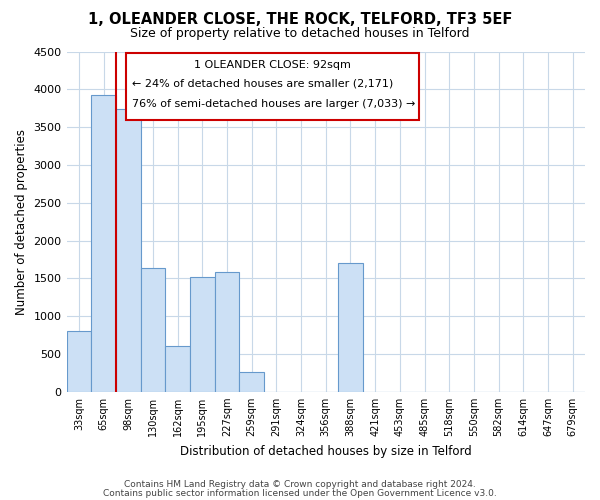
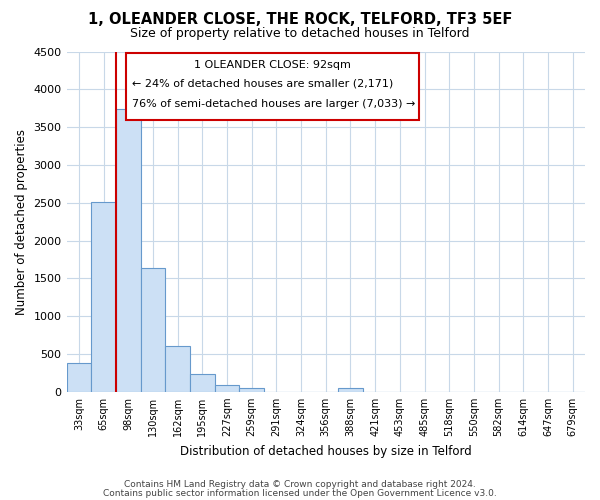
33sqm: 800 -> 380
65sqm: 3920 -> 2510
195sqm: 1520 -> 240
227sqm: 1580 -> 90
259sqm: 260 -> 60
388sqm: 1700 -> 60
